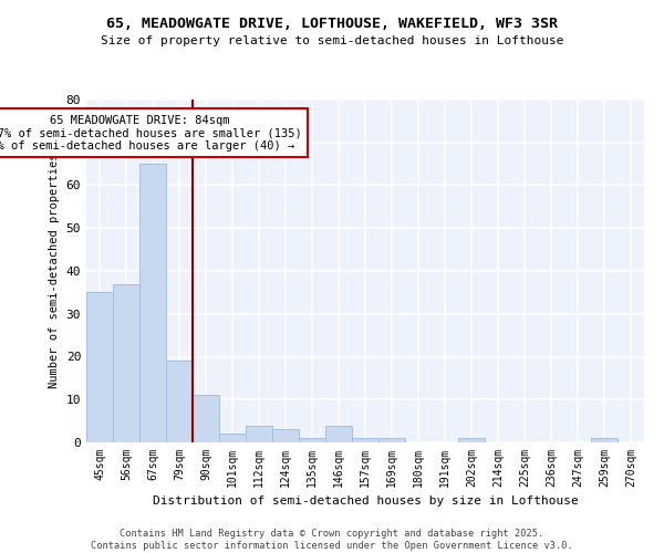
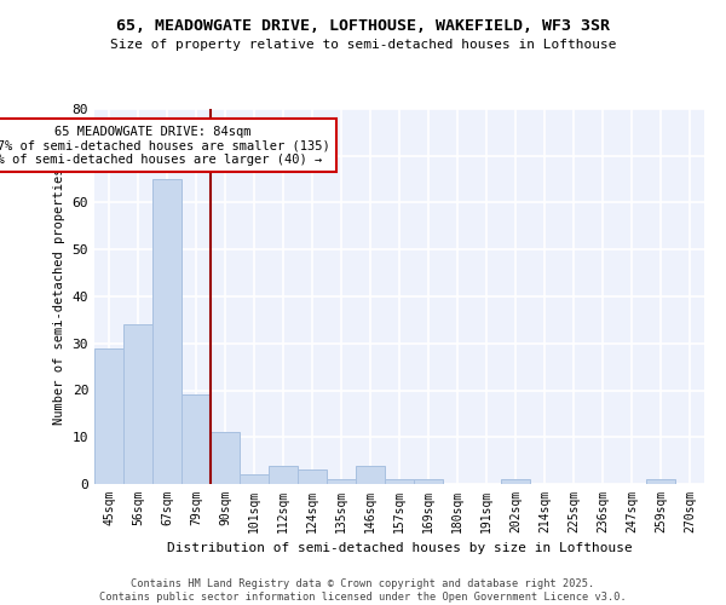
45sqm: 35 -> 29
56sqm: 37 -> 34
